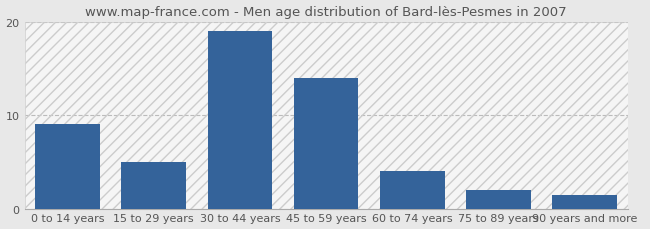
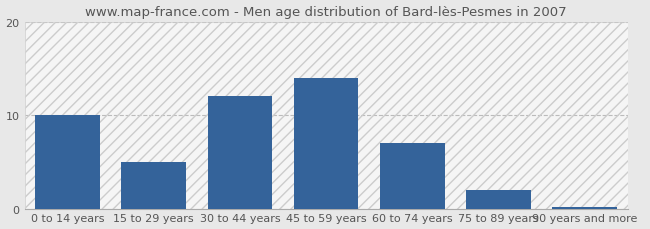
0 to 14 years: 9.0 -> 10.0
30 to 44 years: 19.0 -> 12.0
60 to 74 years: 4.0 -> 7.0
90 years and more: 1.4 -> 0.2
